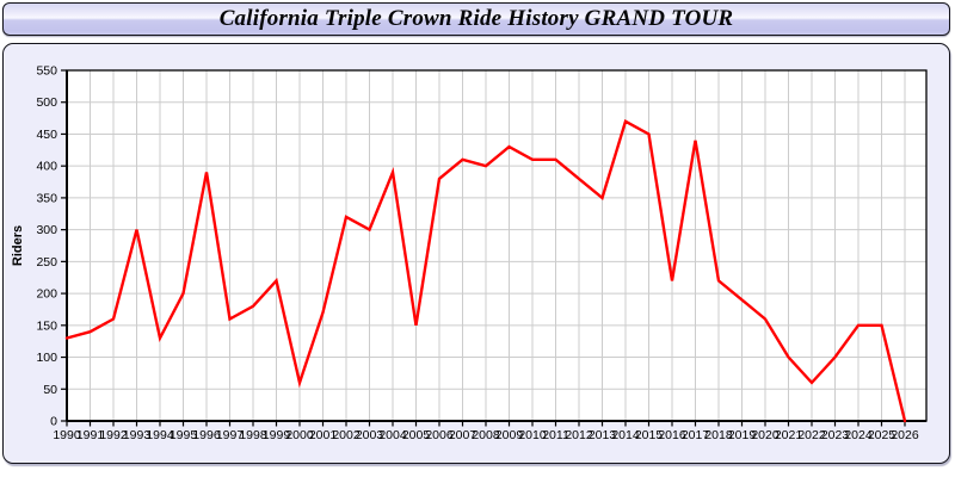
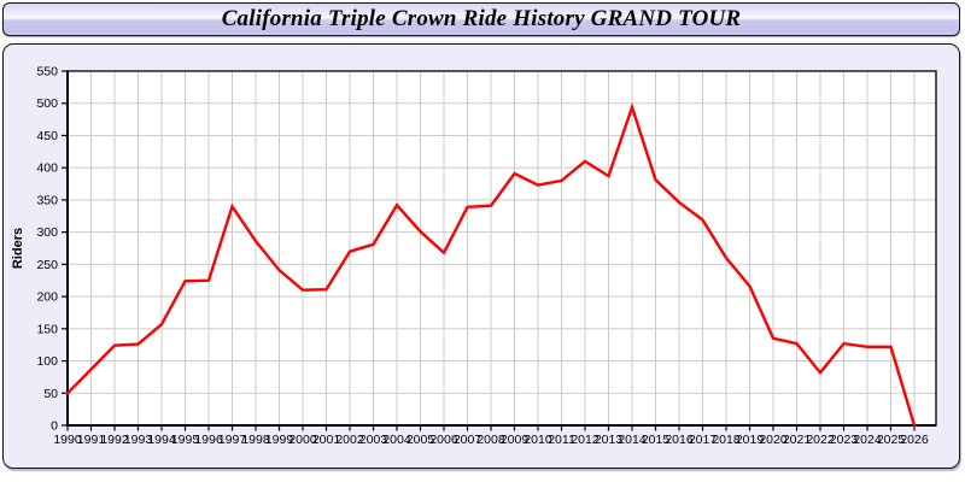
1990: 130 -> 50
1991: 140 -> 90
1992: 160 -> 120
1993: 300 -> 130
1994: 130 -> 160
1995: 200 -> 220
1996: 390 -> 220
1997: 160 -> 340
1998: 180 -> 290
1999: 220 -> 240
2000: 60 -> 210
2001: 170 -> 210
2002: 320 -> 270
2003: 300 -> 280
2004: 390 -> 340
2005: 150 -> 300
2006: 380 -> 270
2007: 410 -> 340
2008: 400 -> 340
2009: 430 -> 390
2010: 410 -> 370
2011: 410 -> 380
2012: 380 -> 410
2013: 350 -> 390
2014: 470 -> 490
2015: 450 -> 380
2016: 220 -> 350
2017: 440 -> 320
2018: 220 -> 260
2019: 190 -> 220
2020: 160 -> 140
2021: 100 -> 130
2022: 60 -> 80
2023: 100 -> 130
2024: 150 -> 120
2025: 150 -> 120
